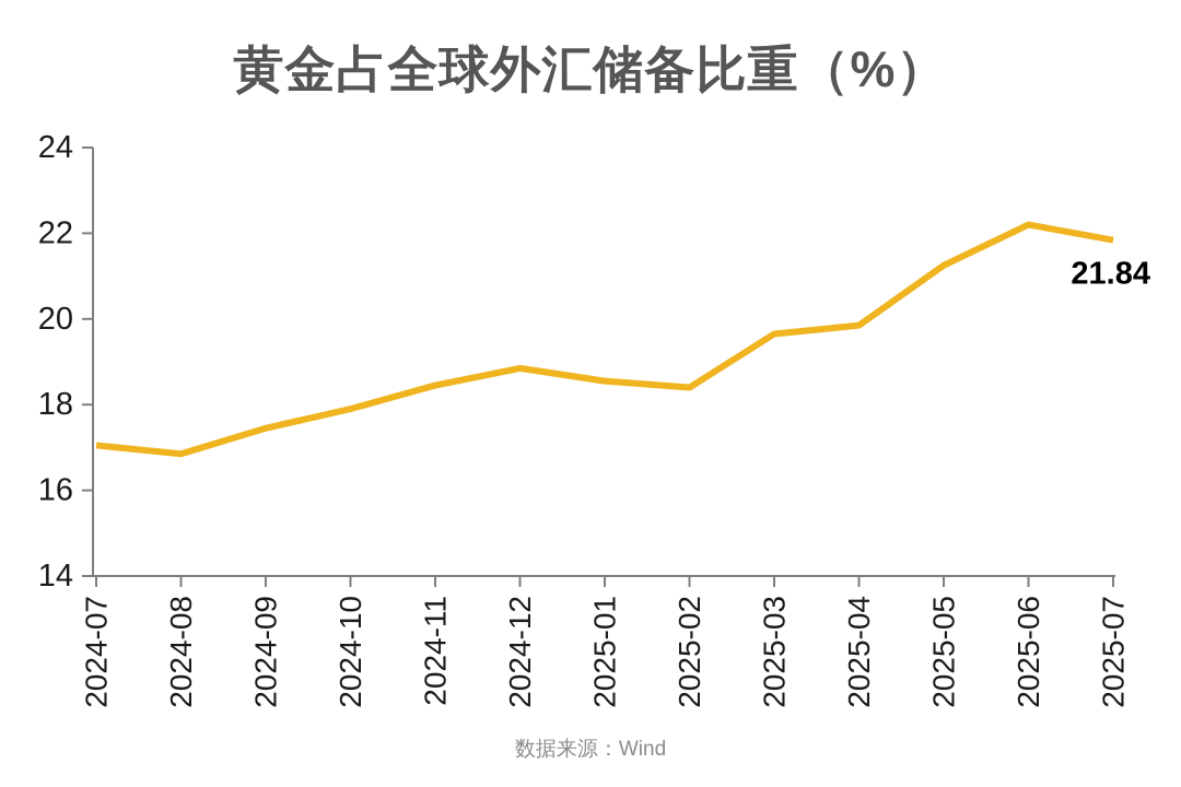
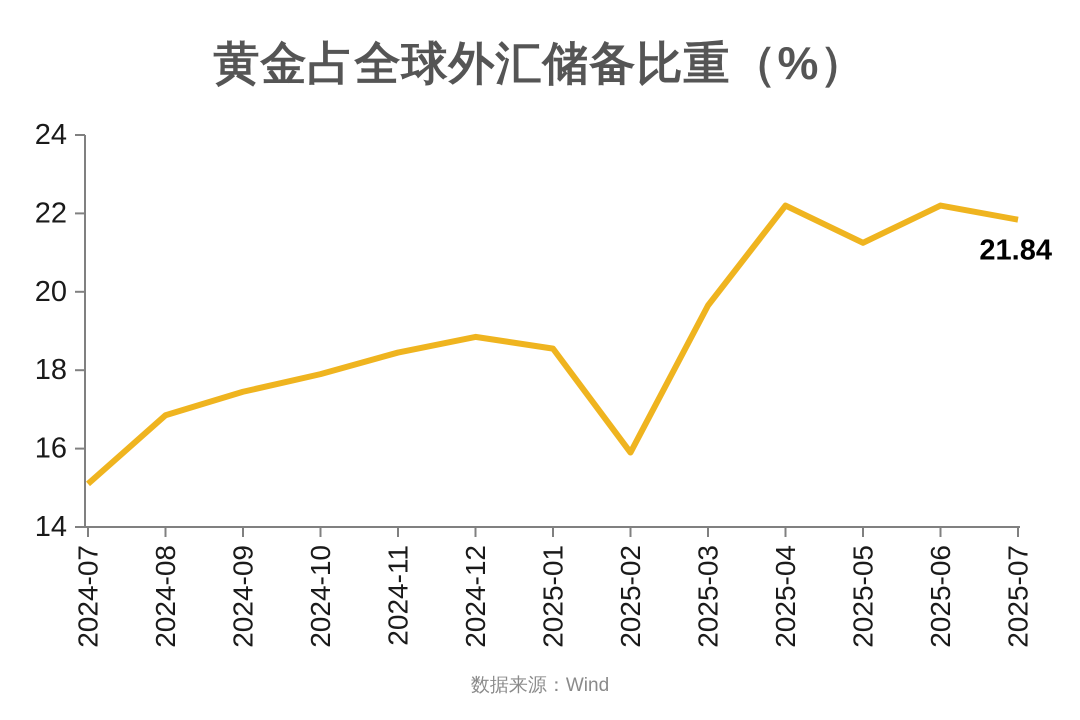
2024-07: 17.1 -> 15.1
2025-02: 18.4 -> 15.9
2025-04: 19.9 -> 22.2
